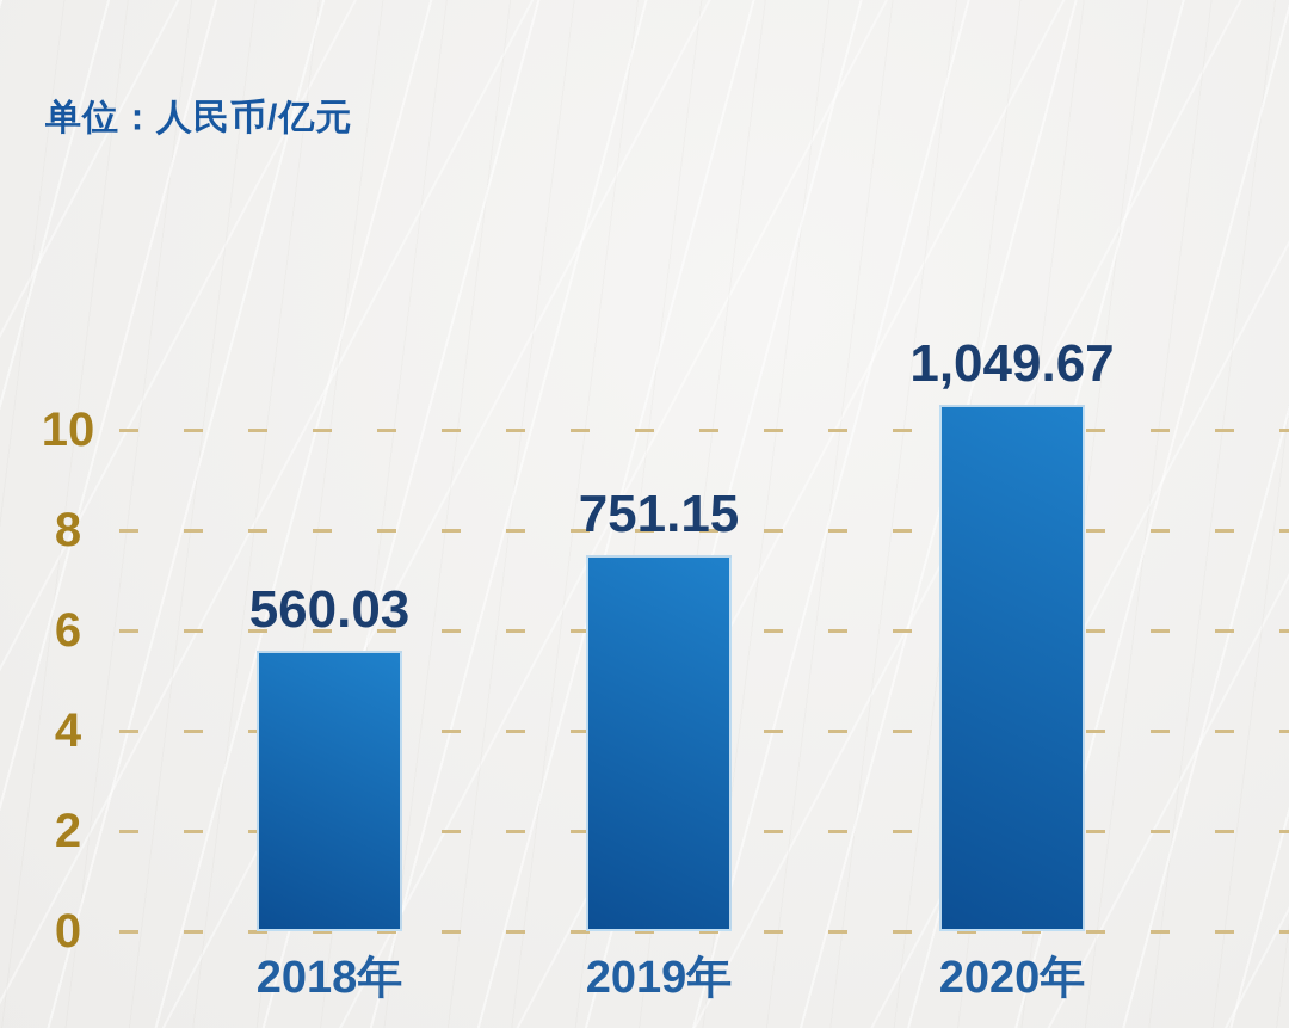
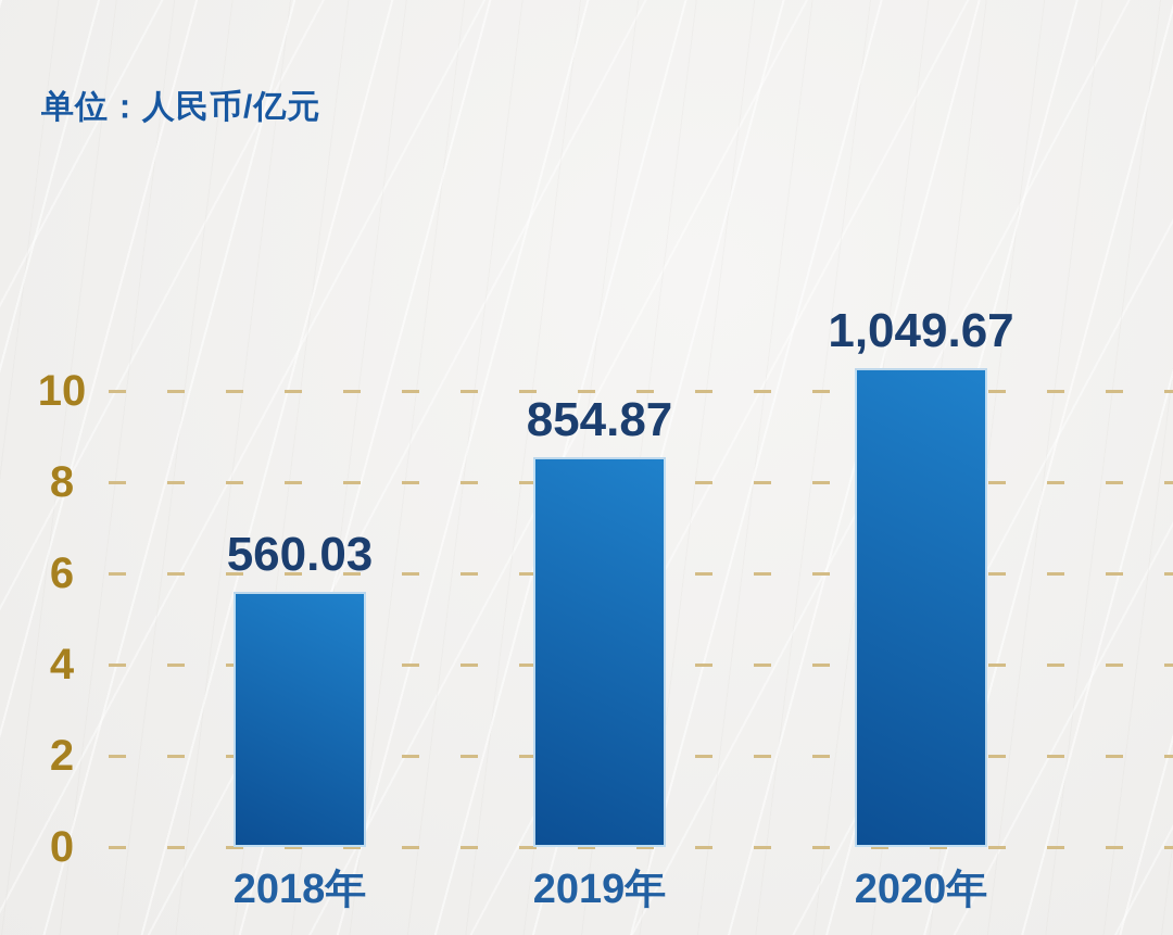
2019年: 751.15 -> 854.87
